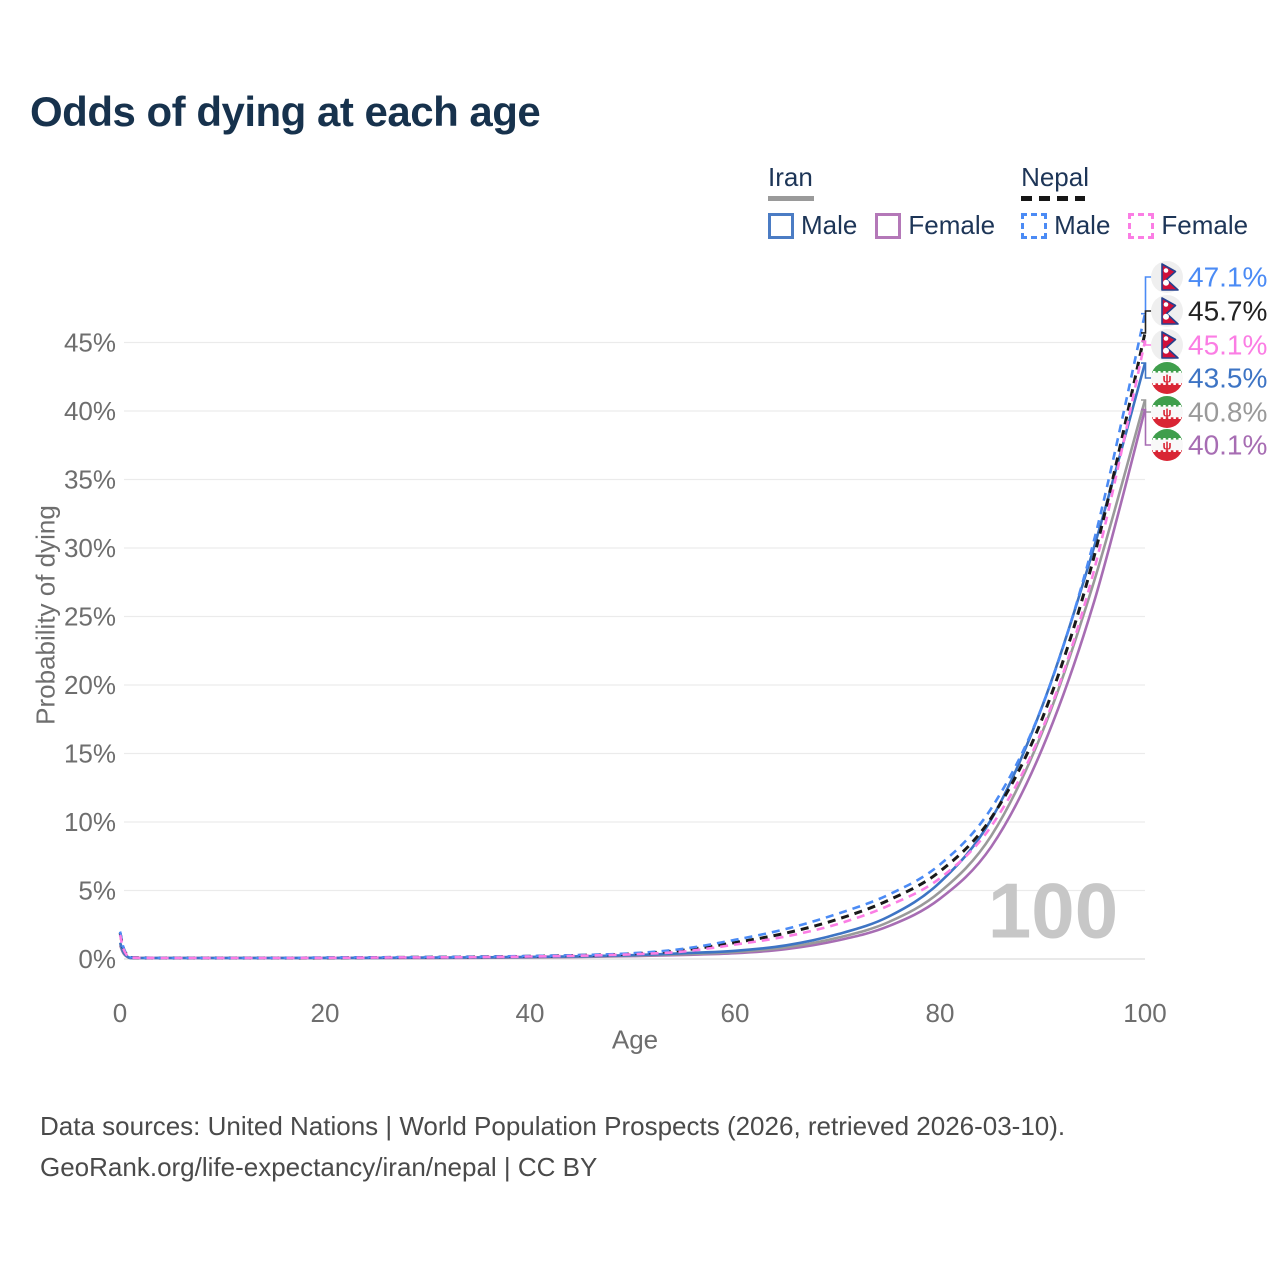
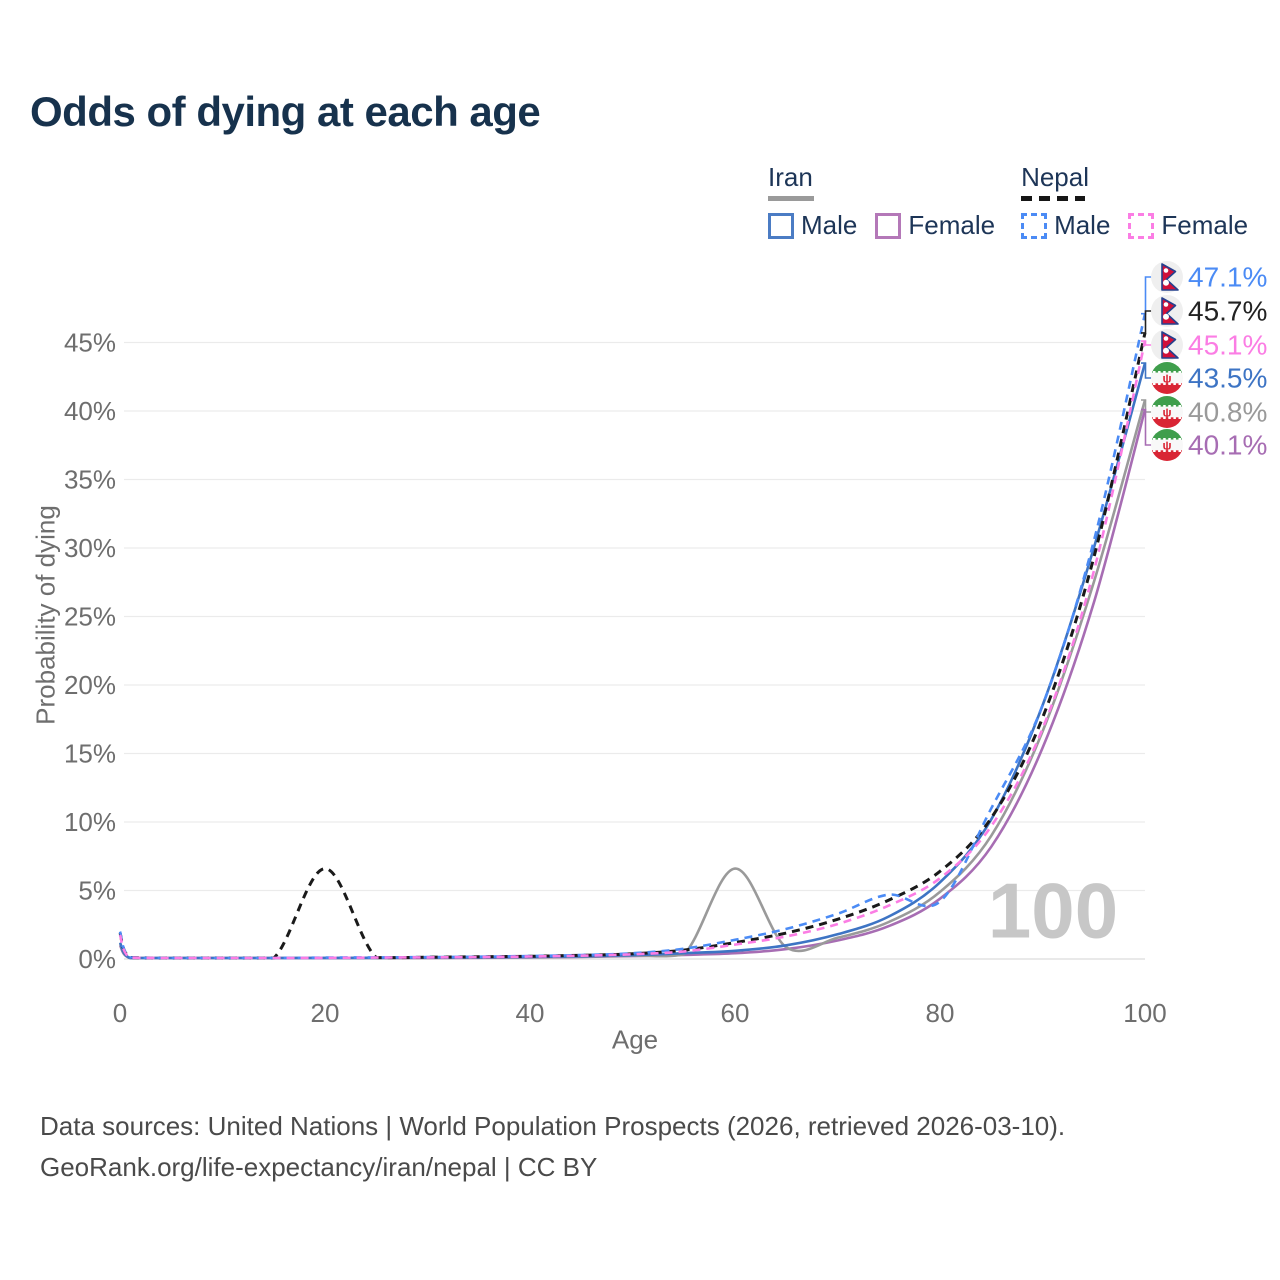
Nepal/20: 0.1% -> 6.6%
Iran/60: 0.5% -> 6.6%
Nepal Male/80: 6.9% -> 4.2%
